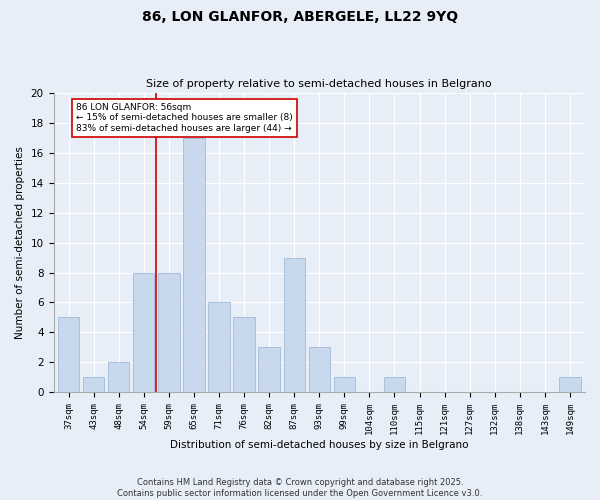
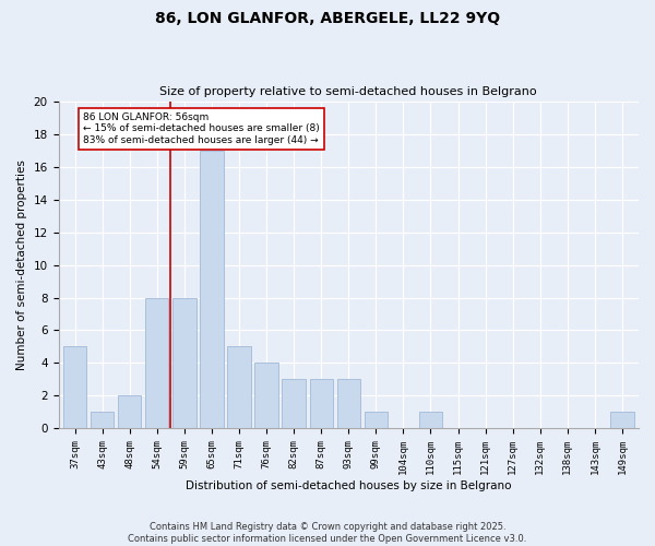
71sqm: 6 -> 5
76sqm: 5 -> 4
87sqm: 9 -> 3
